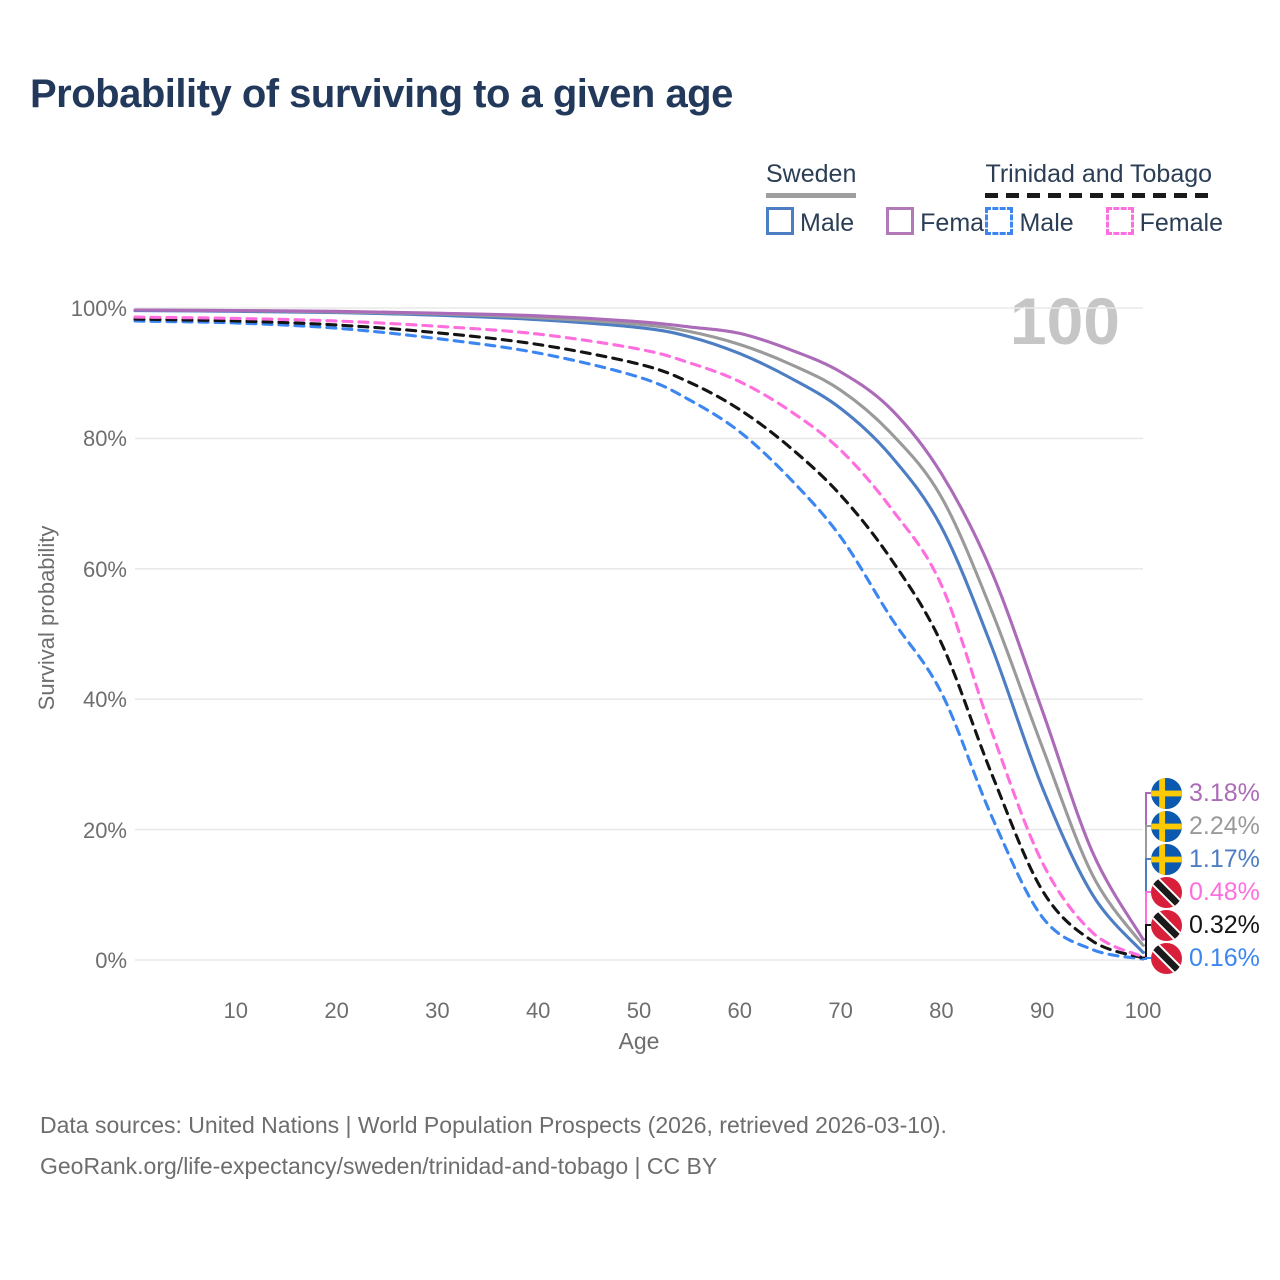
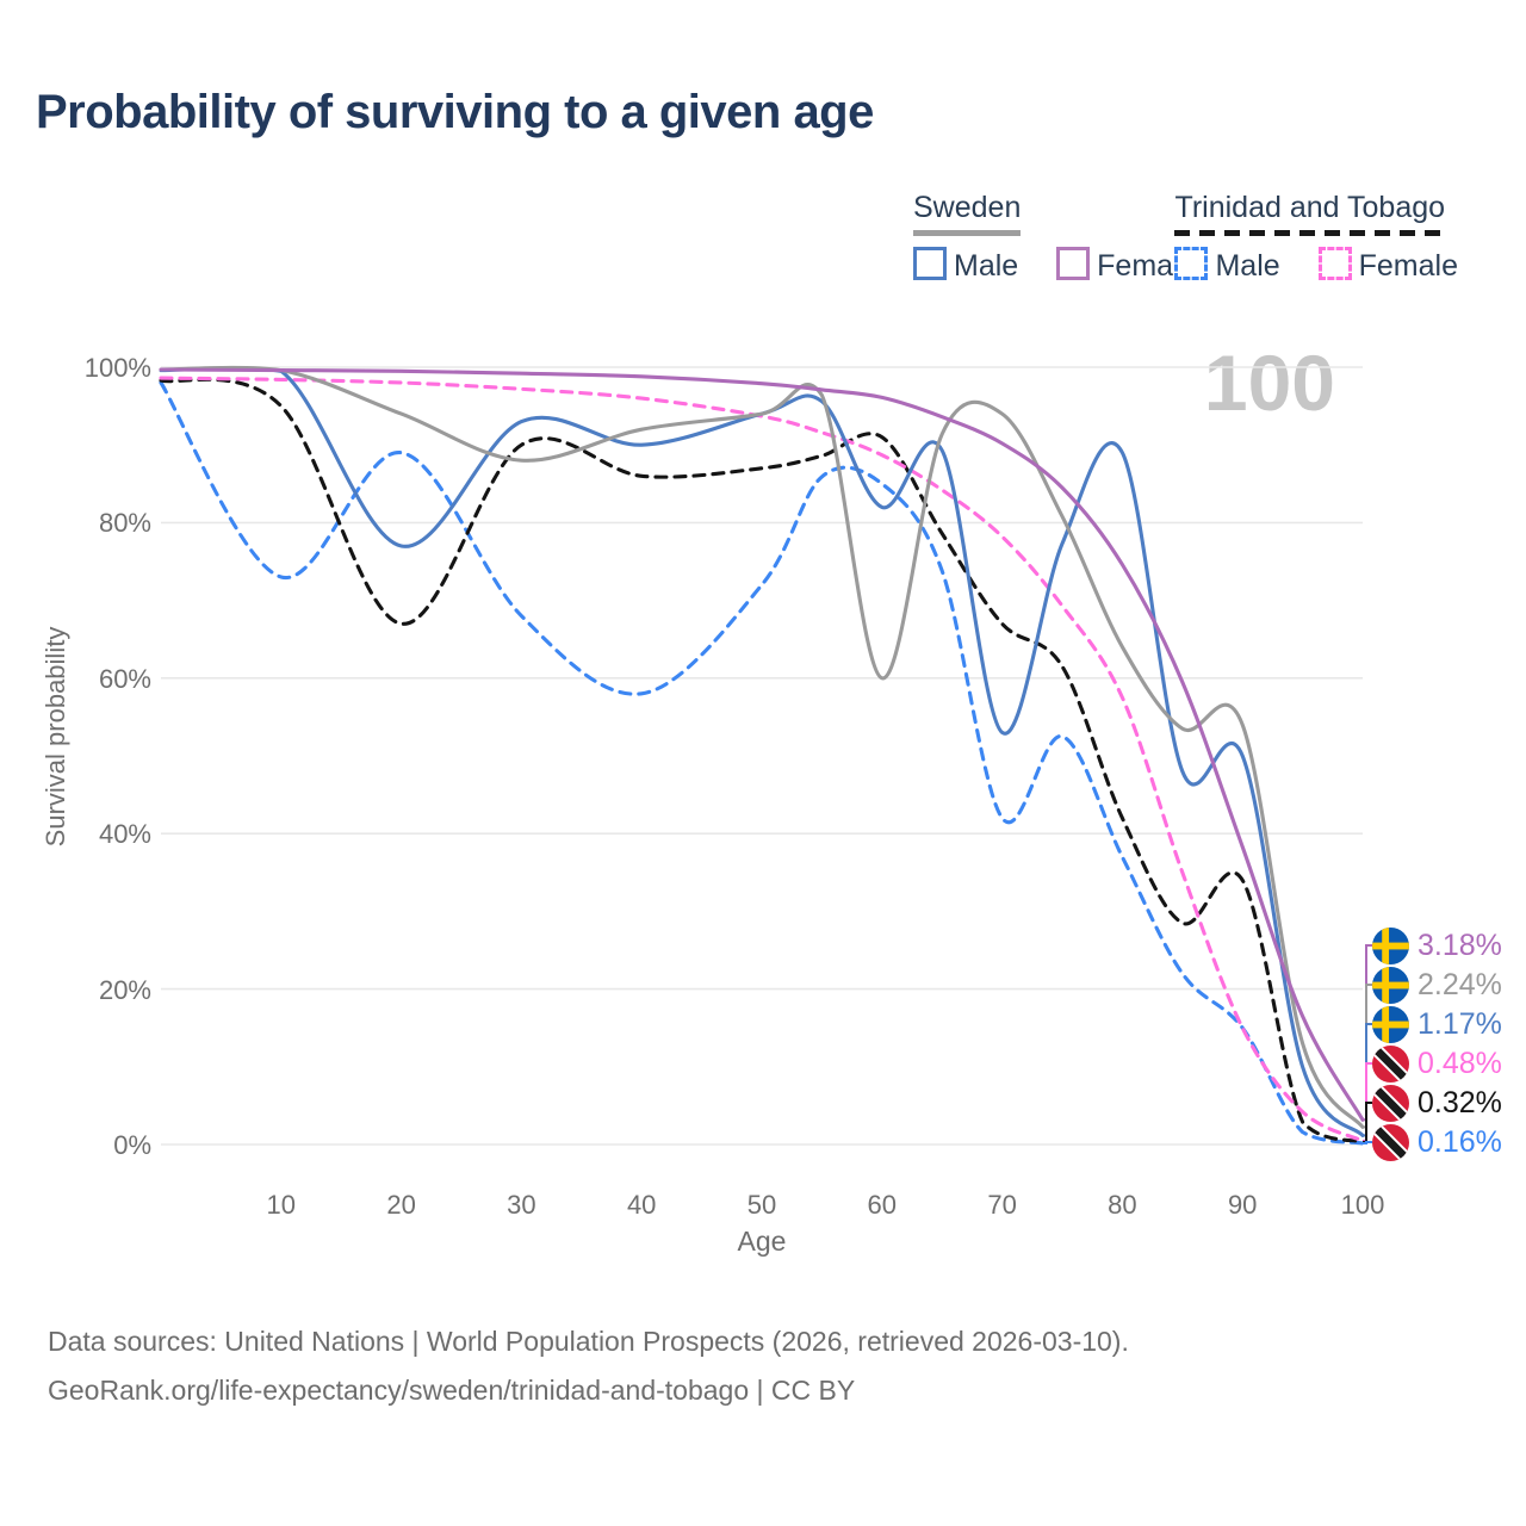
Trinidad and Tobago/10: 98% -> 95%
Trinidad and Tobago Male/10: 98% -> 73%
Sweden/20: 99% -> 94%
Sweden Male/20: 99% -> 77%
Trinidad and Tobago/20: 97% -> 67%
Trinidad and Tobago Male/20: 97% -> 89%
Sweden/30: 99% -> 88%
Sweden Male/30: 99% -> 93%
Trinidad and Tobago/30: 96% -> 90%
Trinidad and Tobago Male/30: 95% -> 68%
Sweden/40: 98% -> 92%
Sweden Male/40: 98% -> 90%
Trinidad and Tobago/40: 94% -> 86%
Trinidad and Tobago Male/40: 93% -> 58%
Sweden/50: 98% -> 94%
Sweden Male/50: 97% -> 94%
Trinidad and Tobago/50: 91% -> 87%
Trinidad and Tobago Male/50: 89% -> 72%
Sweden/60: 94% -> 60%
Sweden Male/60: 93% -> 82%
Trinidad and Tobago/60: 84% -> 91%
Trinidad and Tobago Male/60: 81% -> 85%
Sweden/70: 87% -> 94%
Sweden Male/70: 85% -> 53%
Trinidad and Tobago/70: 71% -> 67%
Trinidad and Tobago Male/70: 65% -> 42%
Sweden/80: 71% -> 64%
Sweden Male/80: 66% -> 89%
Trinidad and Tobago/80: 49% -> 42%
Trinidad and Tobago Male/80: 41% -> 37%
Sweden/90: 33% -> 54%
Sweden Male/90: 26% -> 50%
Trinidad and Tobago/90: 11% -> 34%
Trinidad and Tobago Male/90: 7% -> 15%
